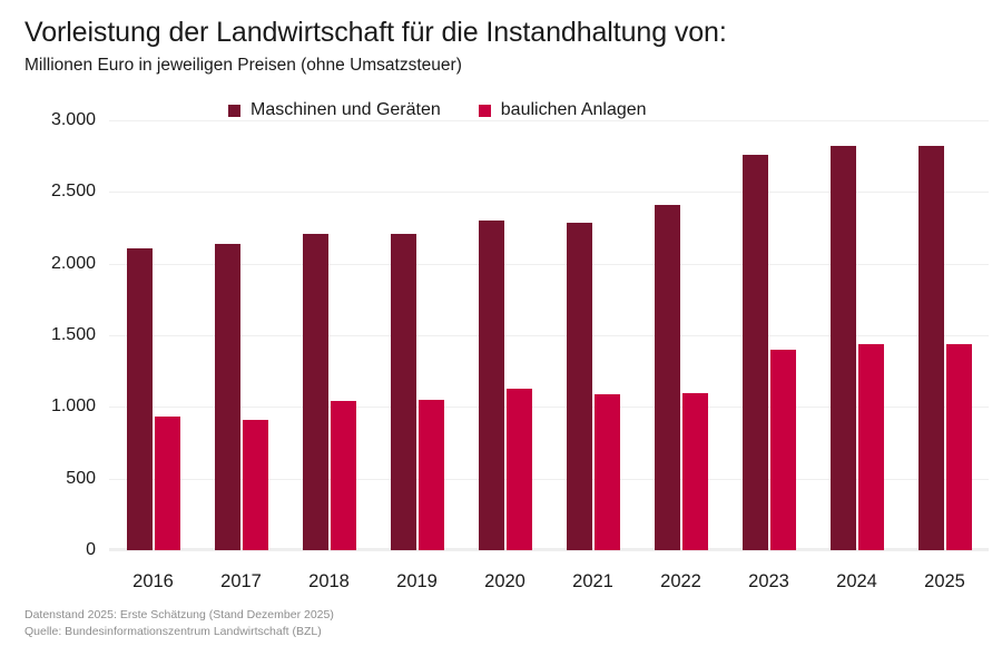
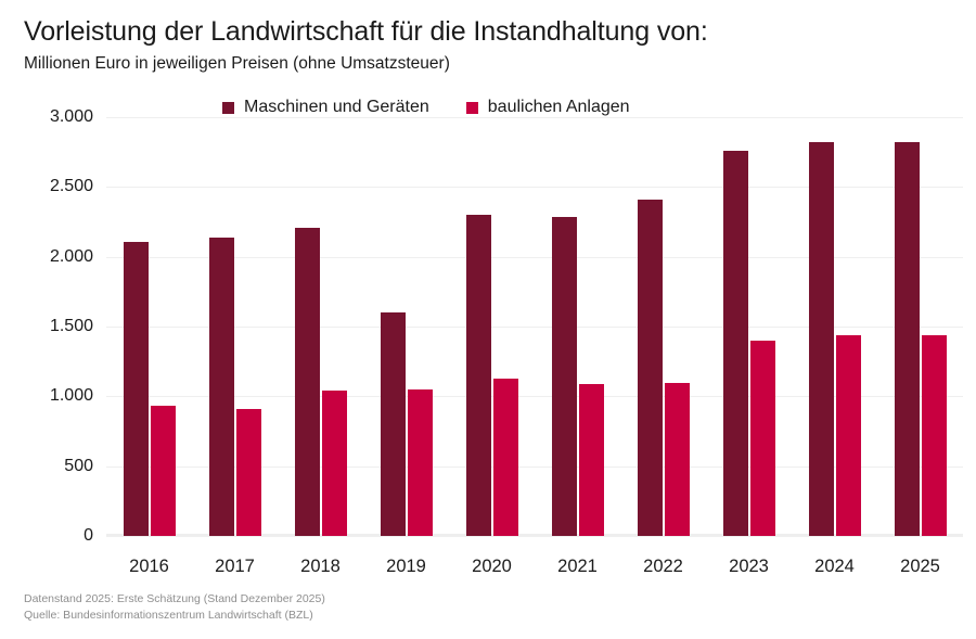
Maschinen und Geräten/2019: 2210 -> 1600
